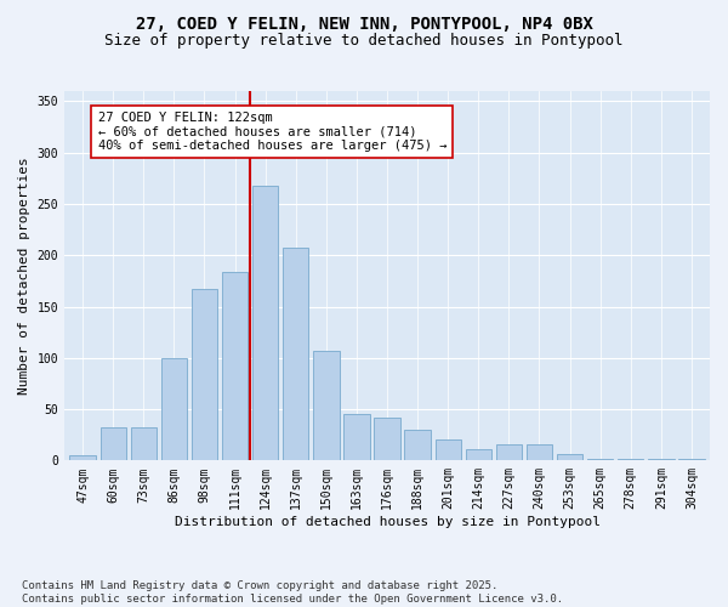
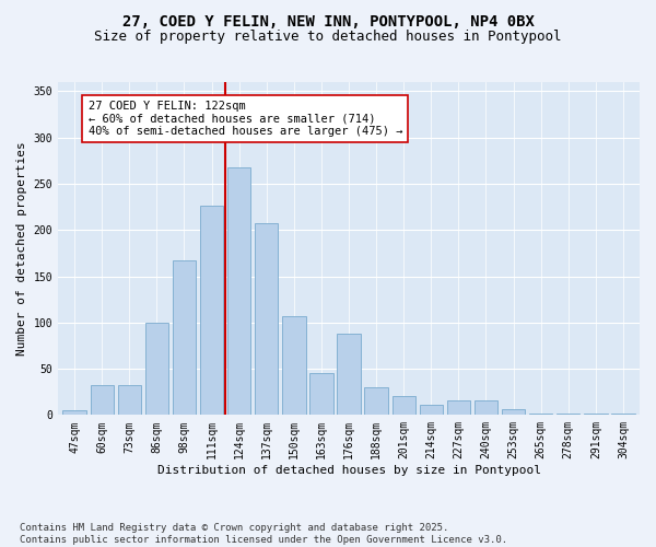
111sqm: 184 -> 226
176sqm: 42 -> 88
